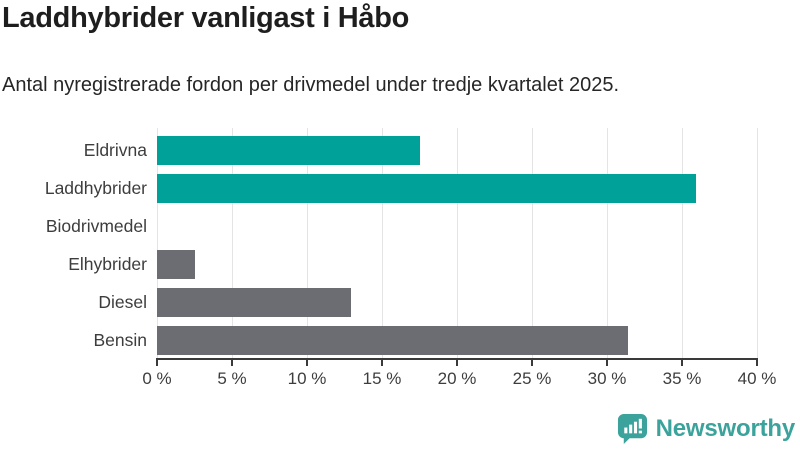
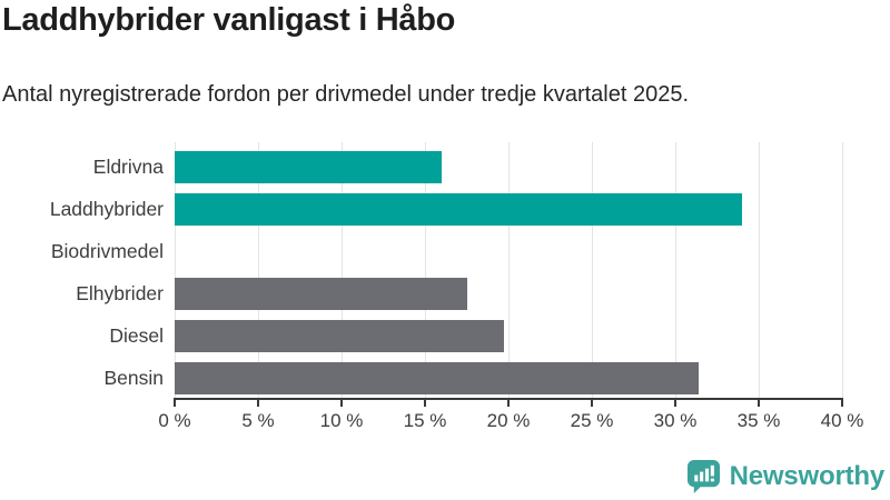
Eldrivna: 17.5% -> 16.0%
Laddhybrider: 35.9% -> 34.0%
Elhybrider: 2.5% -> 17.5%
Diesel: 12.9% -> 19.7%
